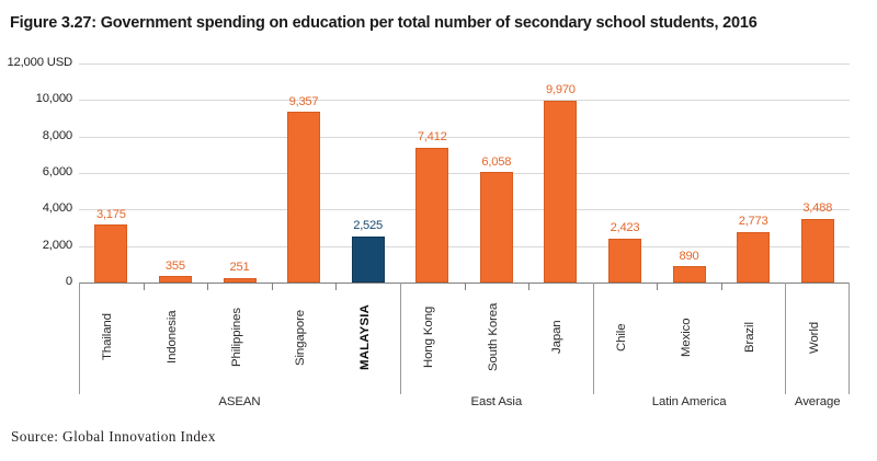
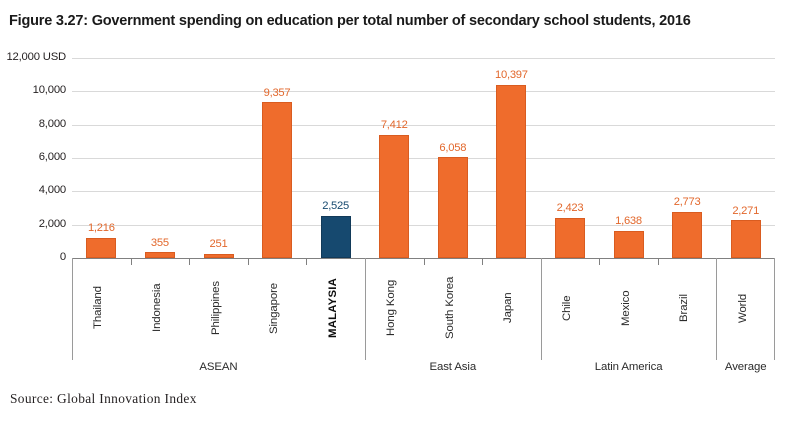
Thailand: 3,175 -> 1,216
Japan: 9,970 -> 10,397
Mexico: 890 -> 1,638
World: 3,488 -> 2,271
